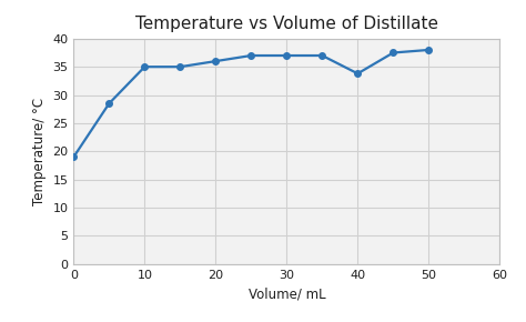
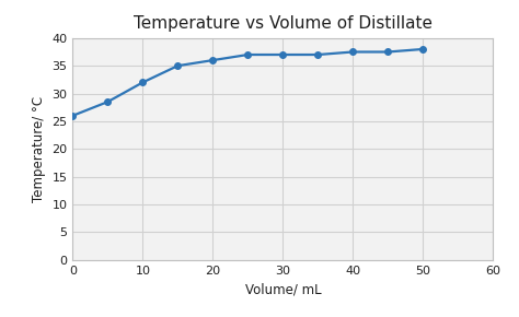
0: 19.0 -> 26.0
10: 35.0 -> 32.0
40: 33.8 -> 37.5
